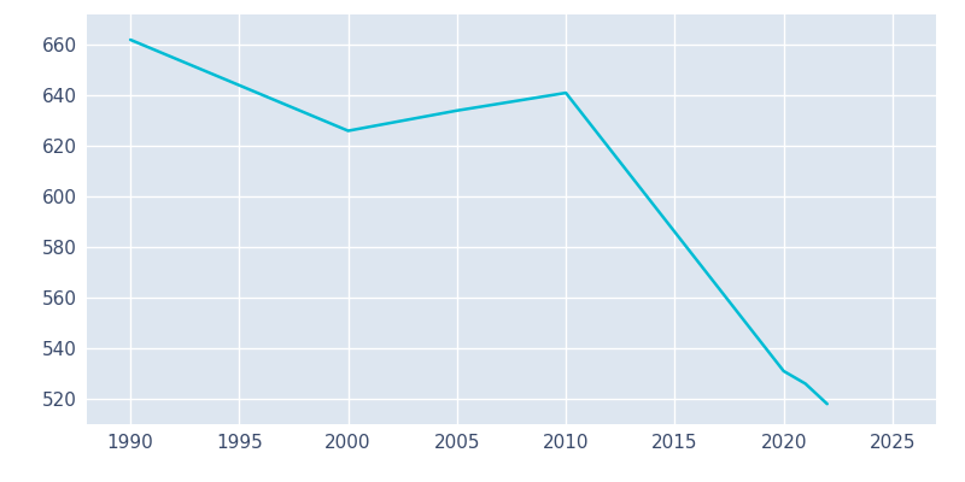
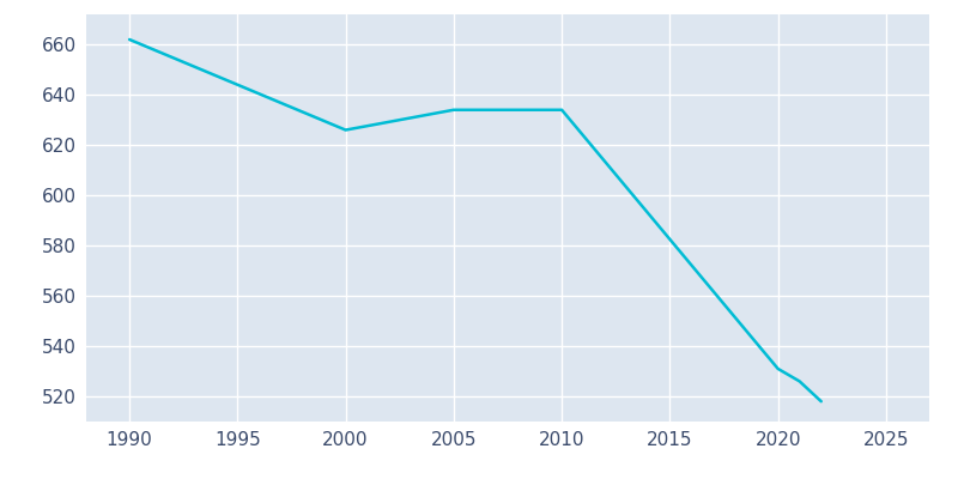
2010: 641 -> 634
